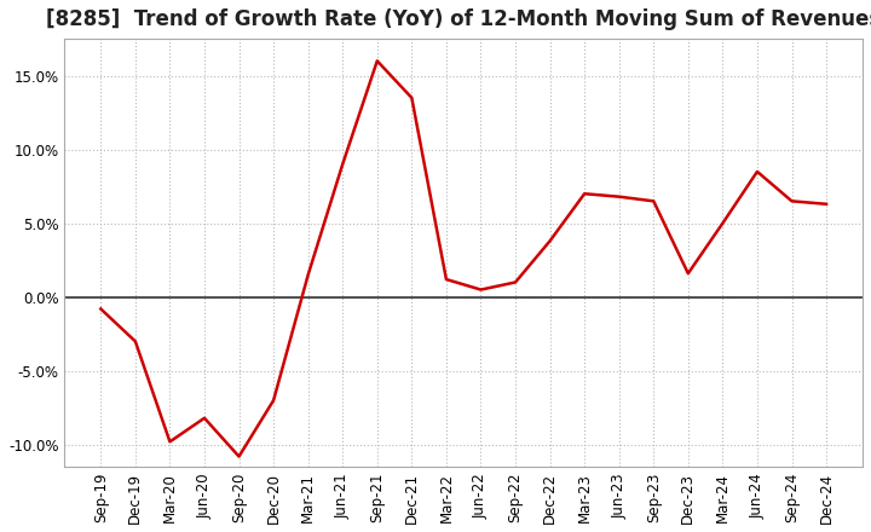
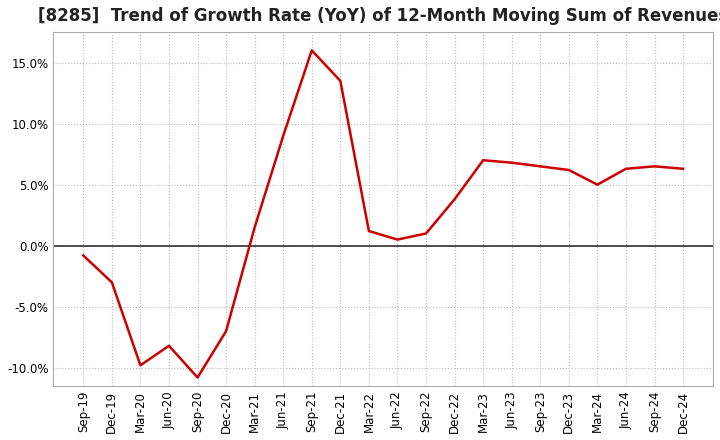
Dec-23: 1.6% -> 6.2%
Jun-24: 8.5% -> 6.3%
